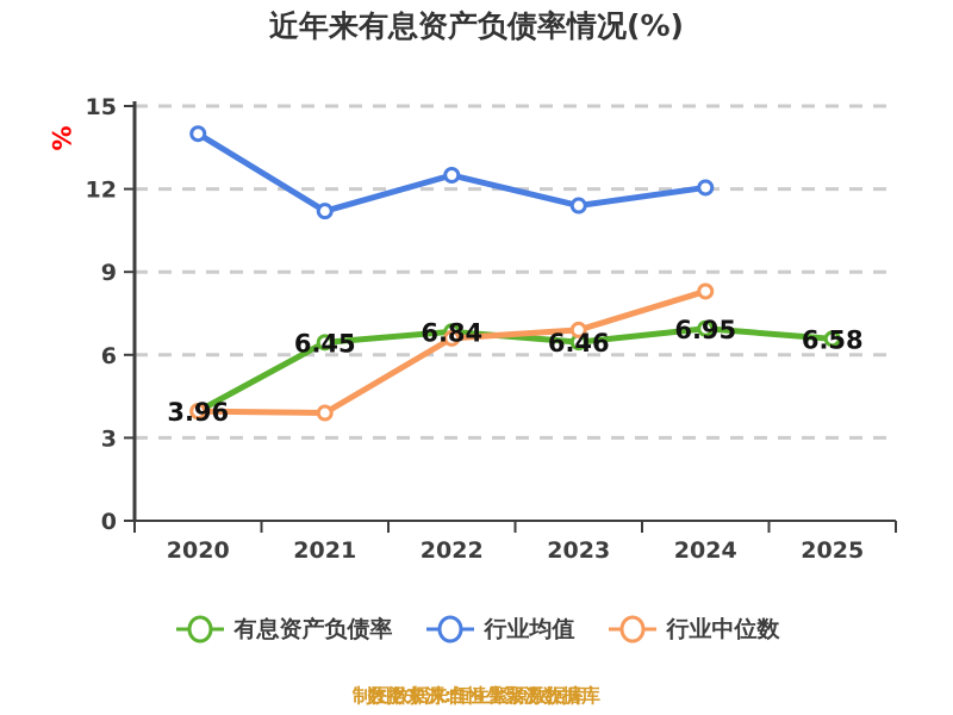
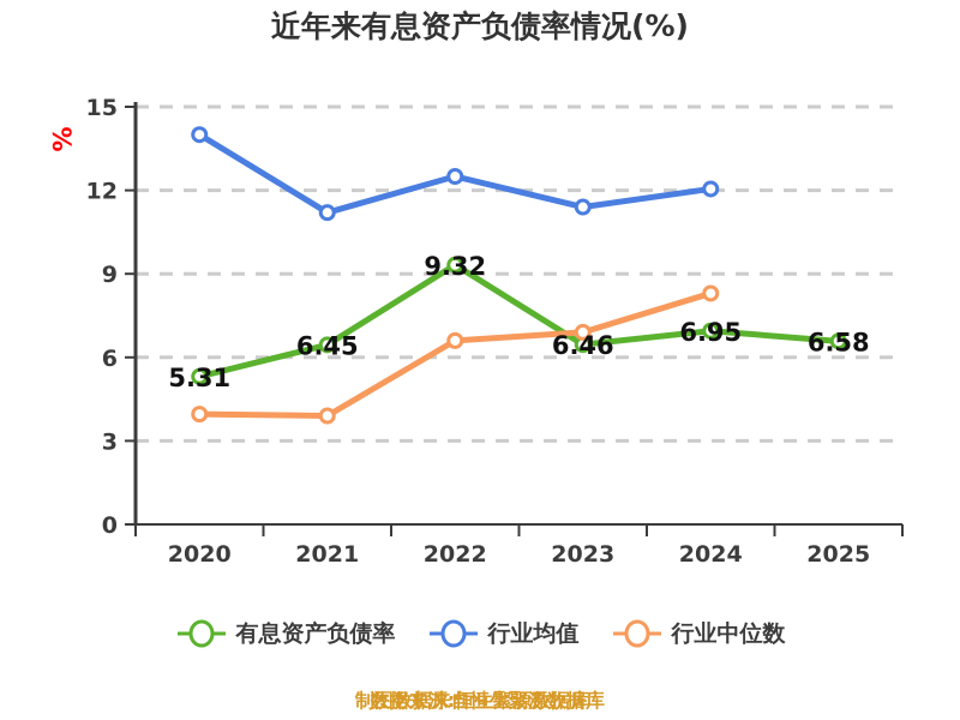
有息资产负债率/2020: 3.96 -> 5.31
有息资产负债率/2022: 6.84 -> 9.32
